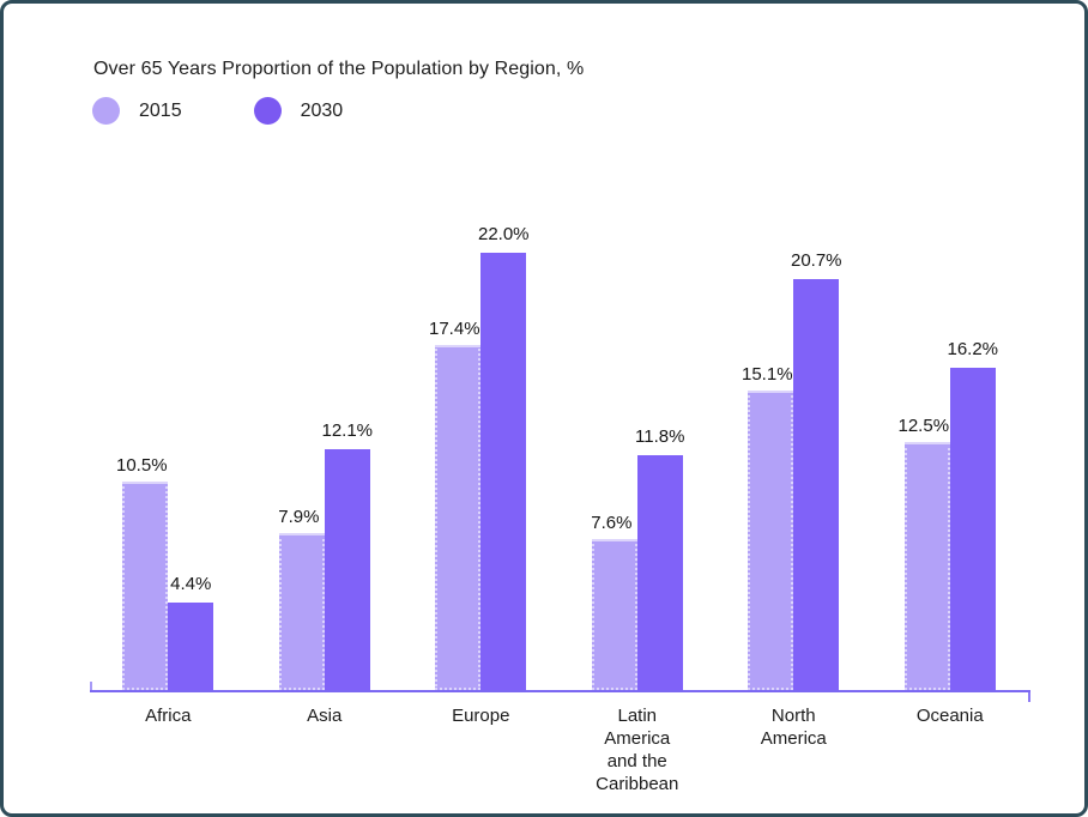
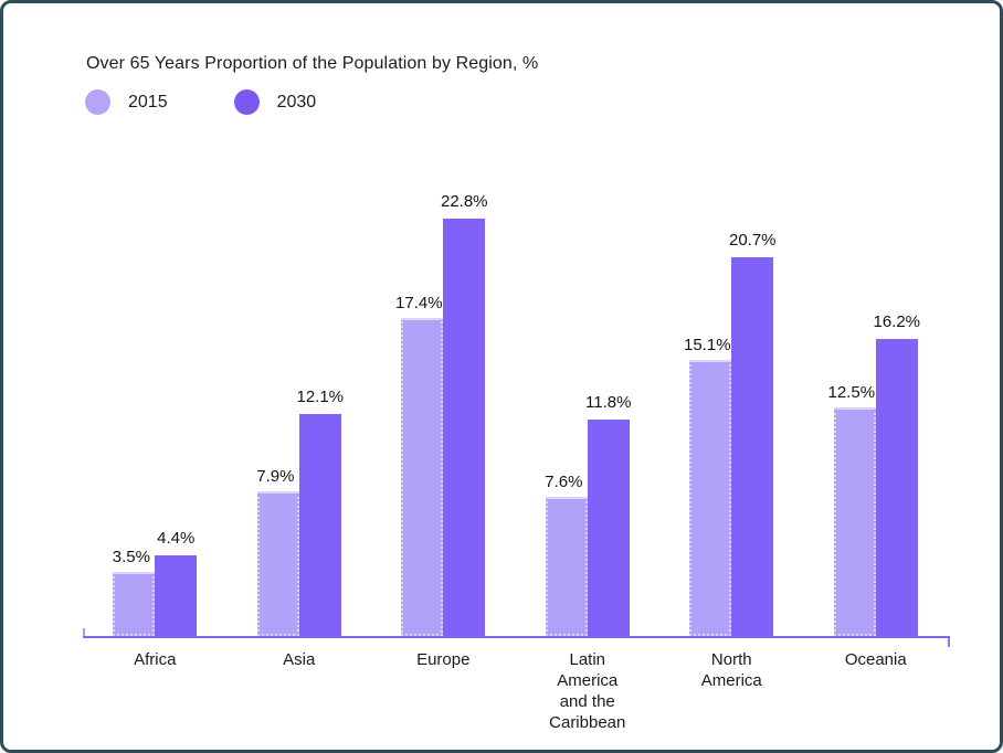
2015/Africa: 10.5% -> 3.5%
2030/Europe: 22.0% -> 22.8%
